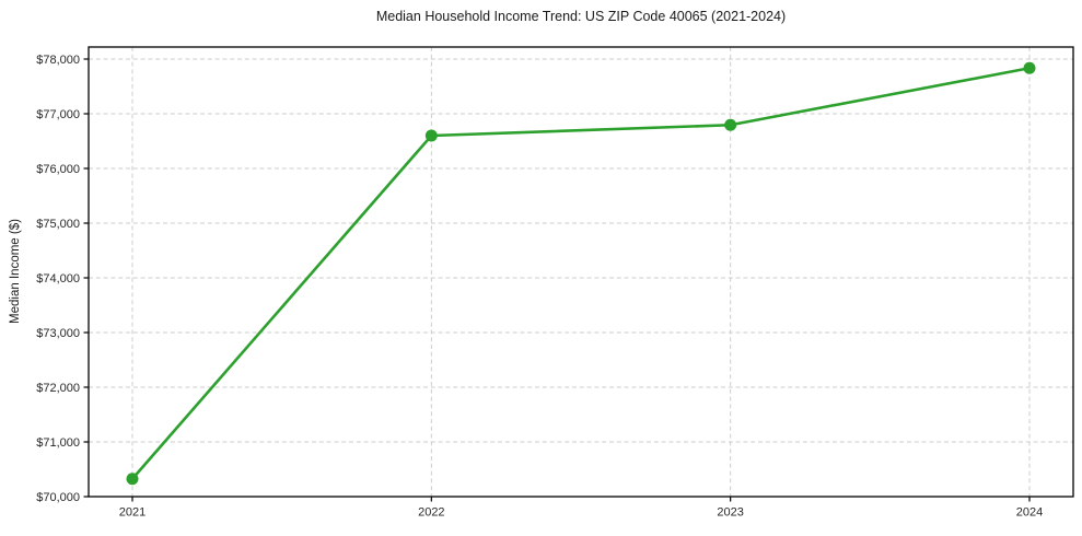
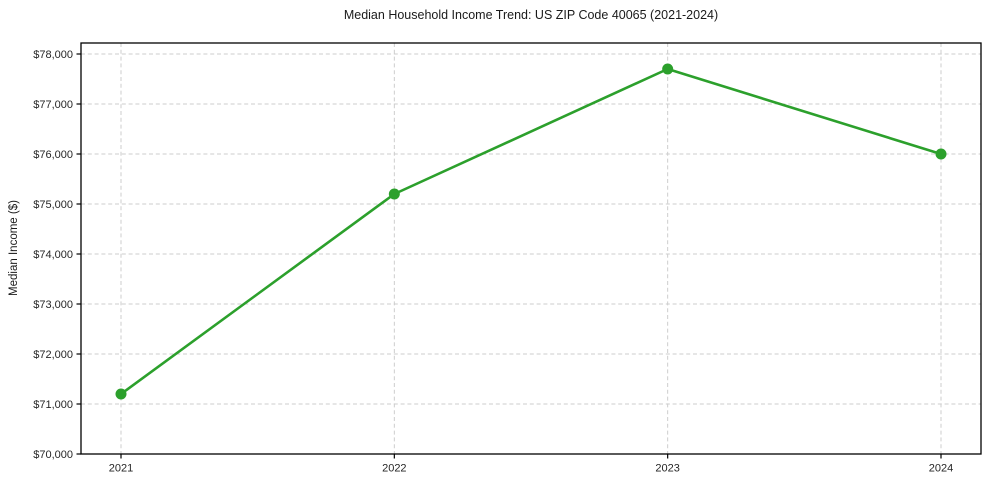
2021: $70300 -> $71200
2022: $76600 -> $75200
2023: $76800 -> $77700
2024: $77800 -> $76000
